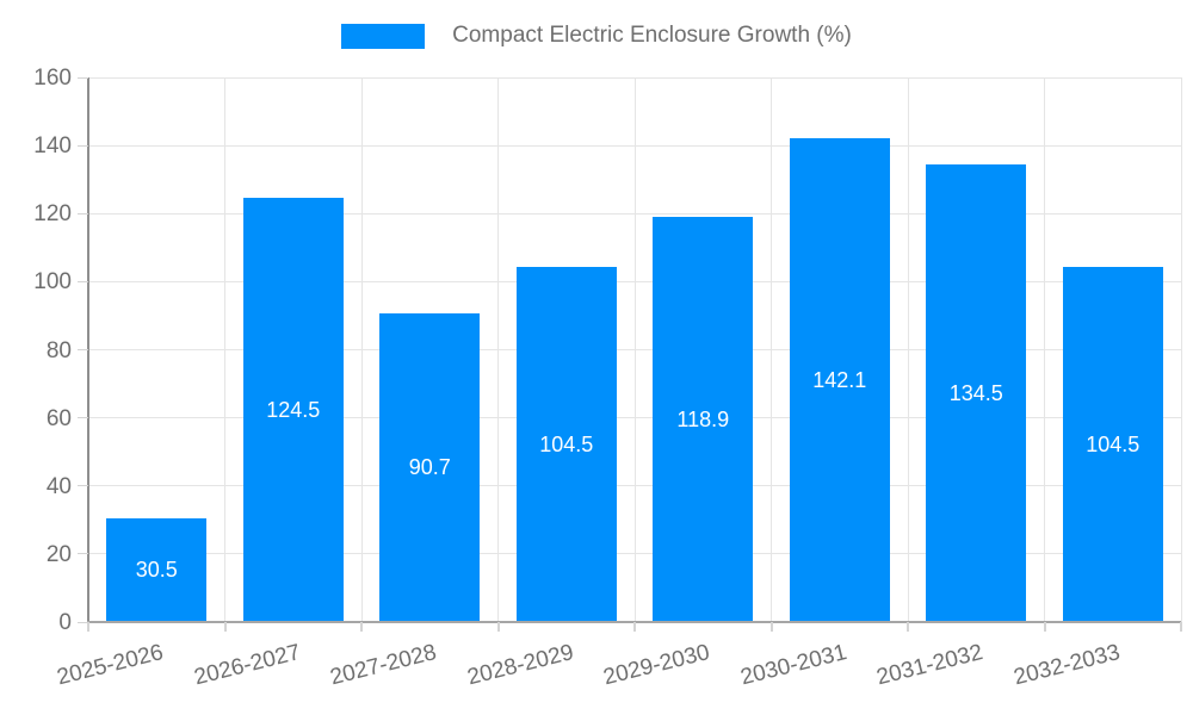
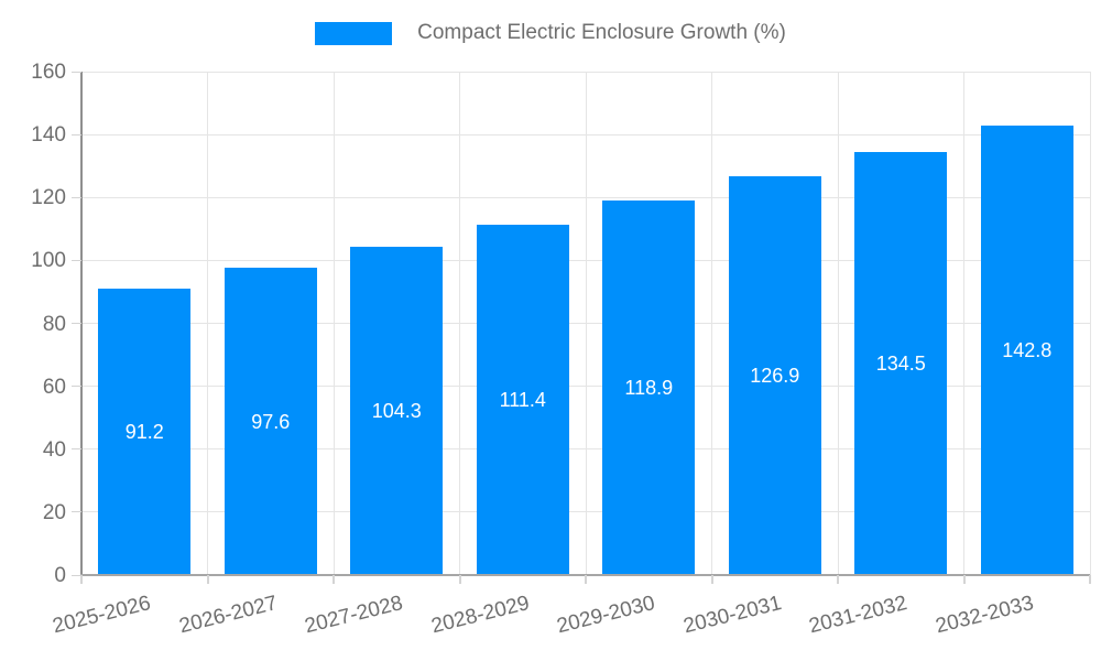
2025-2026: 30.5 -> 91.2
2026-2027: 124.5 -> 97.6
2027-2028: 90.7 -> 104.3
2028-2029: 104.5 -> 111.4
2030-2031: 142.1 -> 126.9
2032-2033: 104.5 -> 142.8
